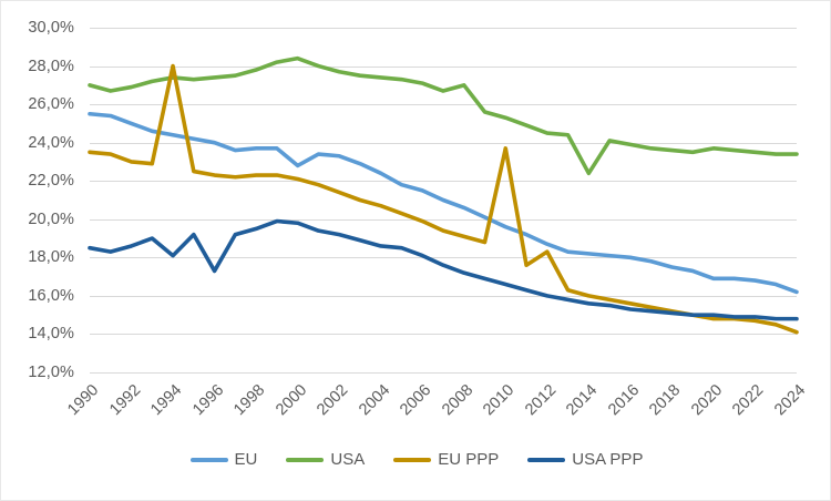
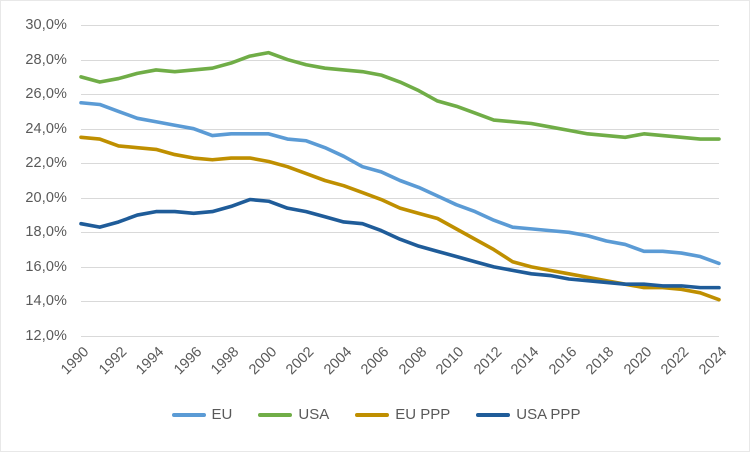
EU PPP/1994: 28,0% -> 22,8%
USA PPP/1994: 18,1% -> 19,2%
USA PPP/1996: 17,3% -> 19,1%
EU/2000: 22,8% -> 23,7%
USA/2008: 27,0% -> 26,2%
EU PPP/2010: 23,7% -> 18,2%
EU PPP/2012: 18,3% -> 17,0%
USA/2014: 22,4% -> 24,3%
